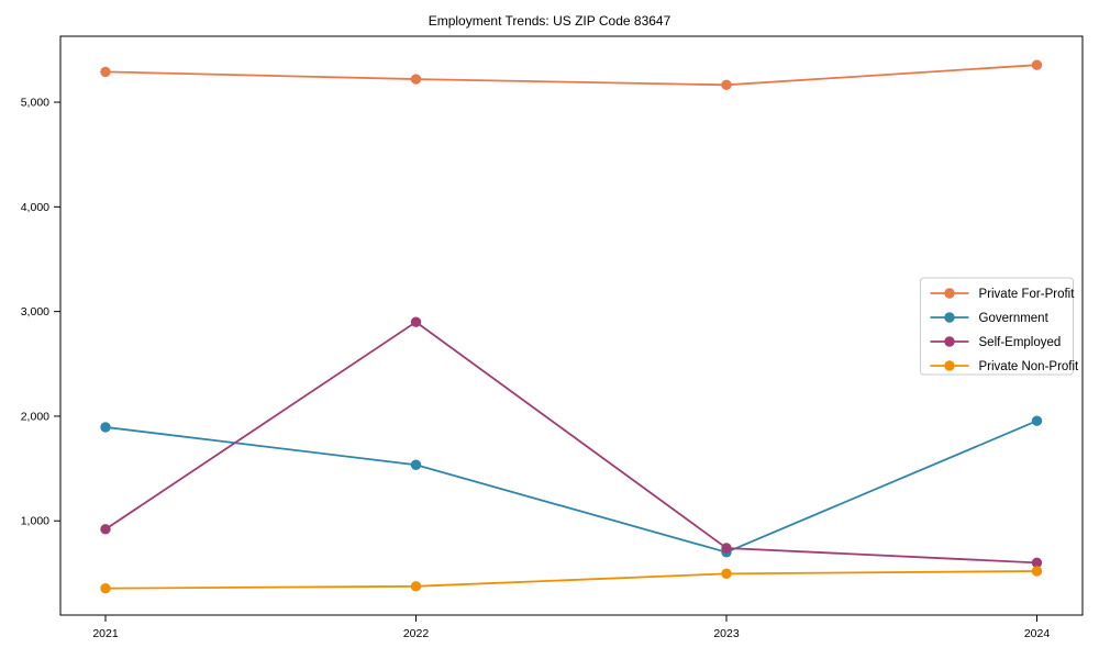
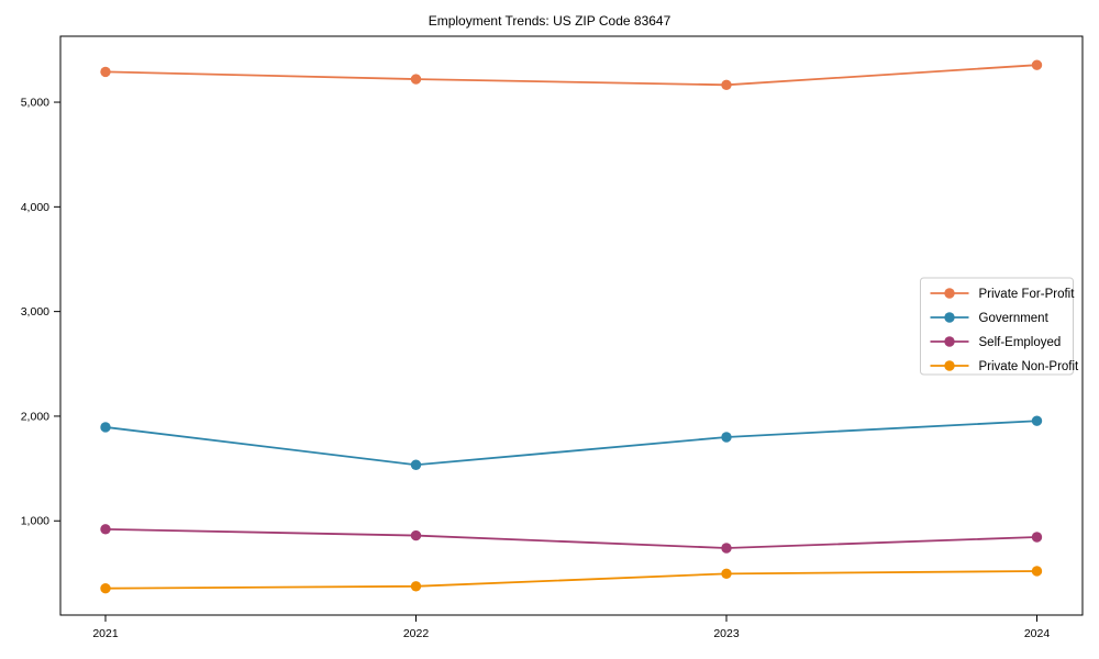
Self-Employed/2022: 2900 -> 900
Government/2023: 700 -> 1800
Self-Employed/2024: 600 -> 800
